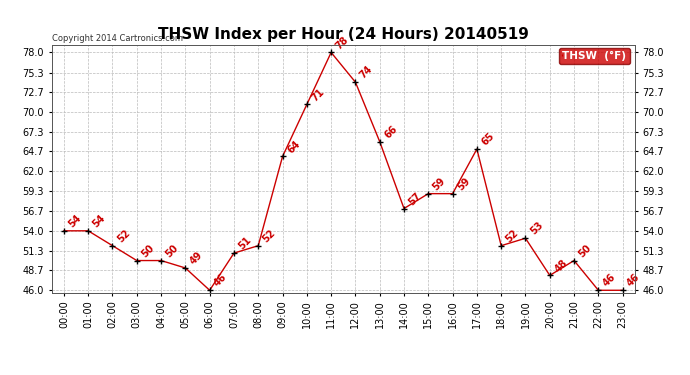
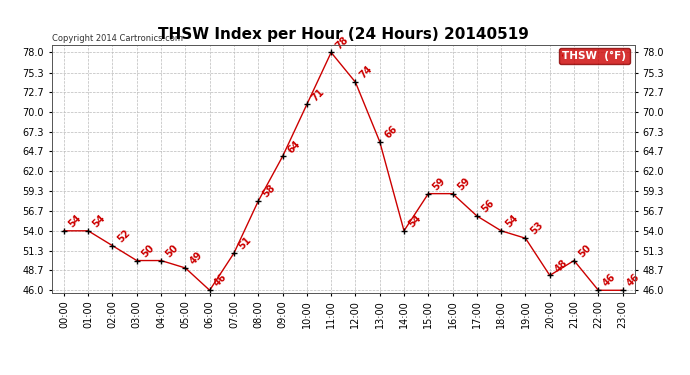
08:00: 52 -> 58
14:00: 57 -> 54
17:00: 65 -> 56
18:00: 52 -> 54
